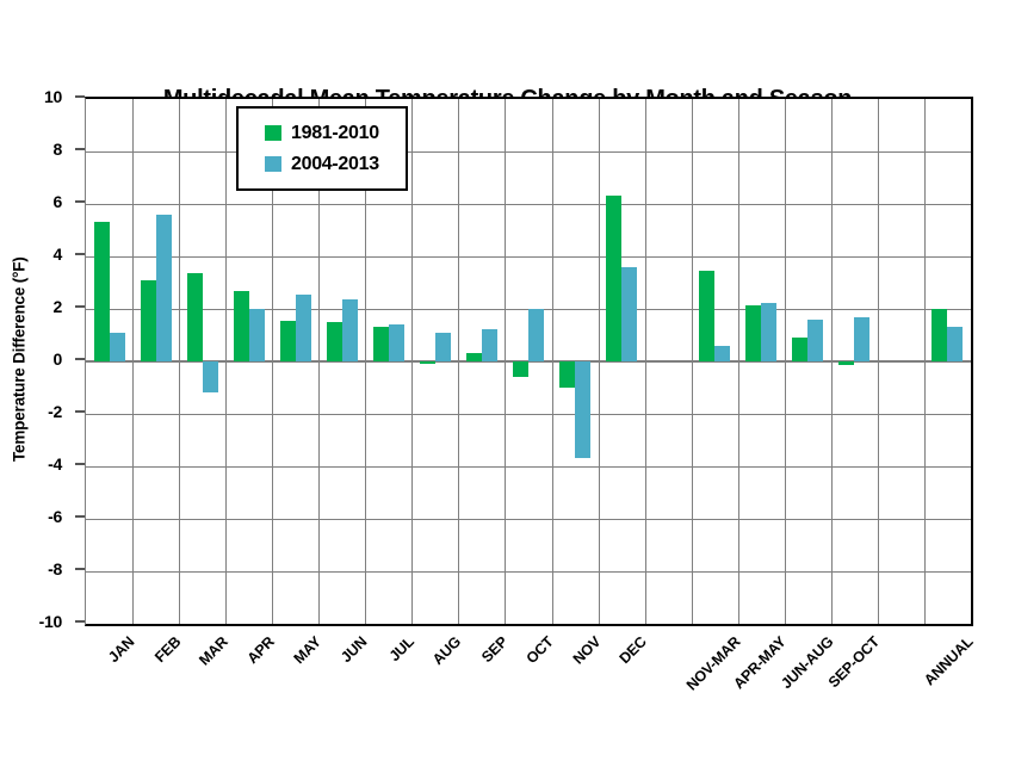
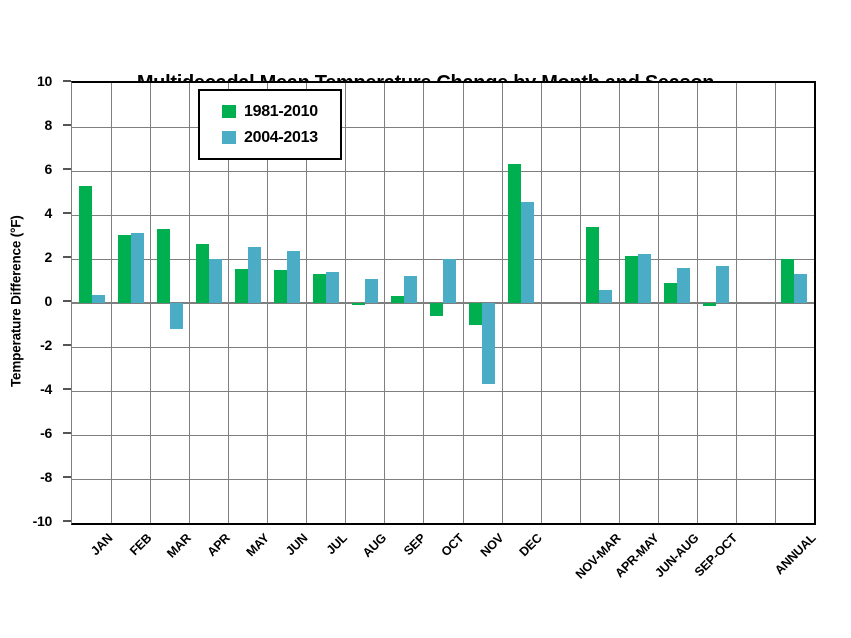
2004-2013/JAN: 1.1 -> 0.3
2004-2013/FEB: 5.6 -> 3.2
2004-2013/DEC: 3.6 -> 4.6
